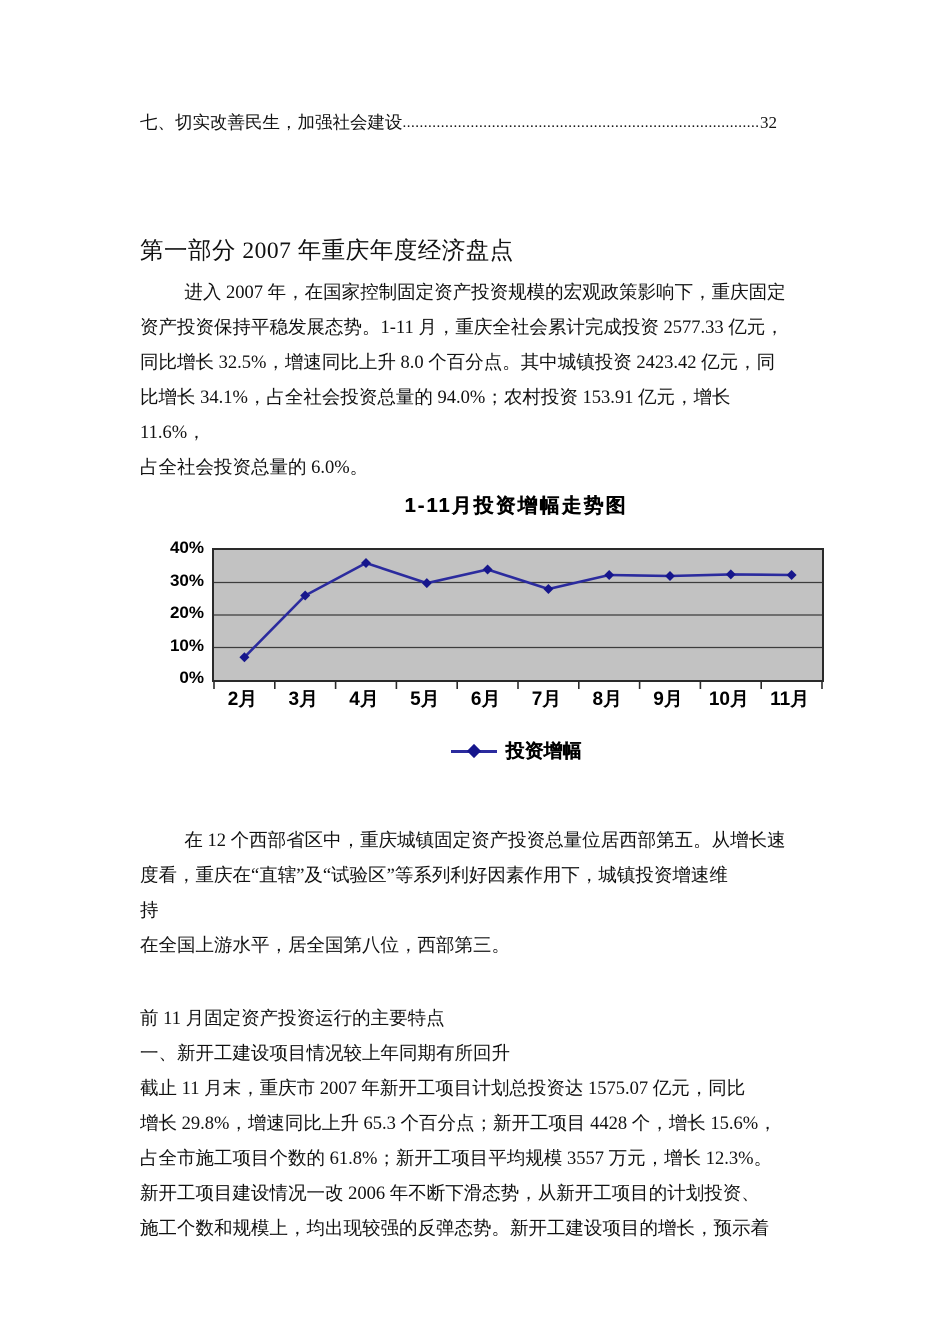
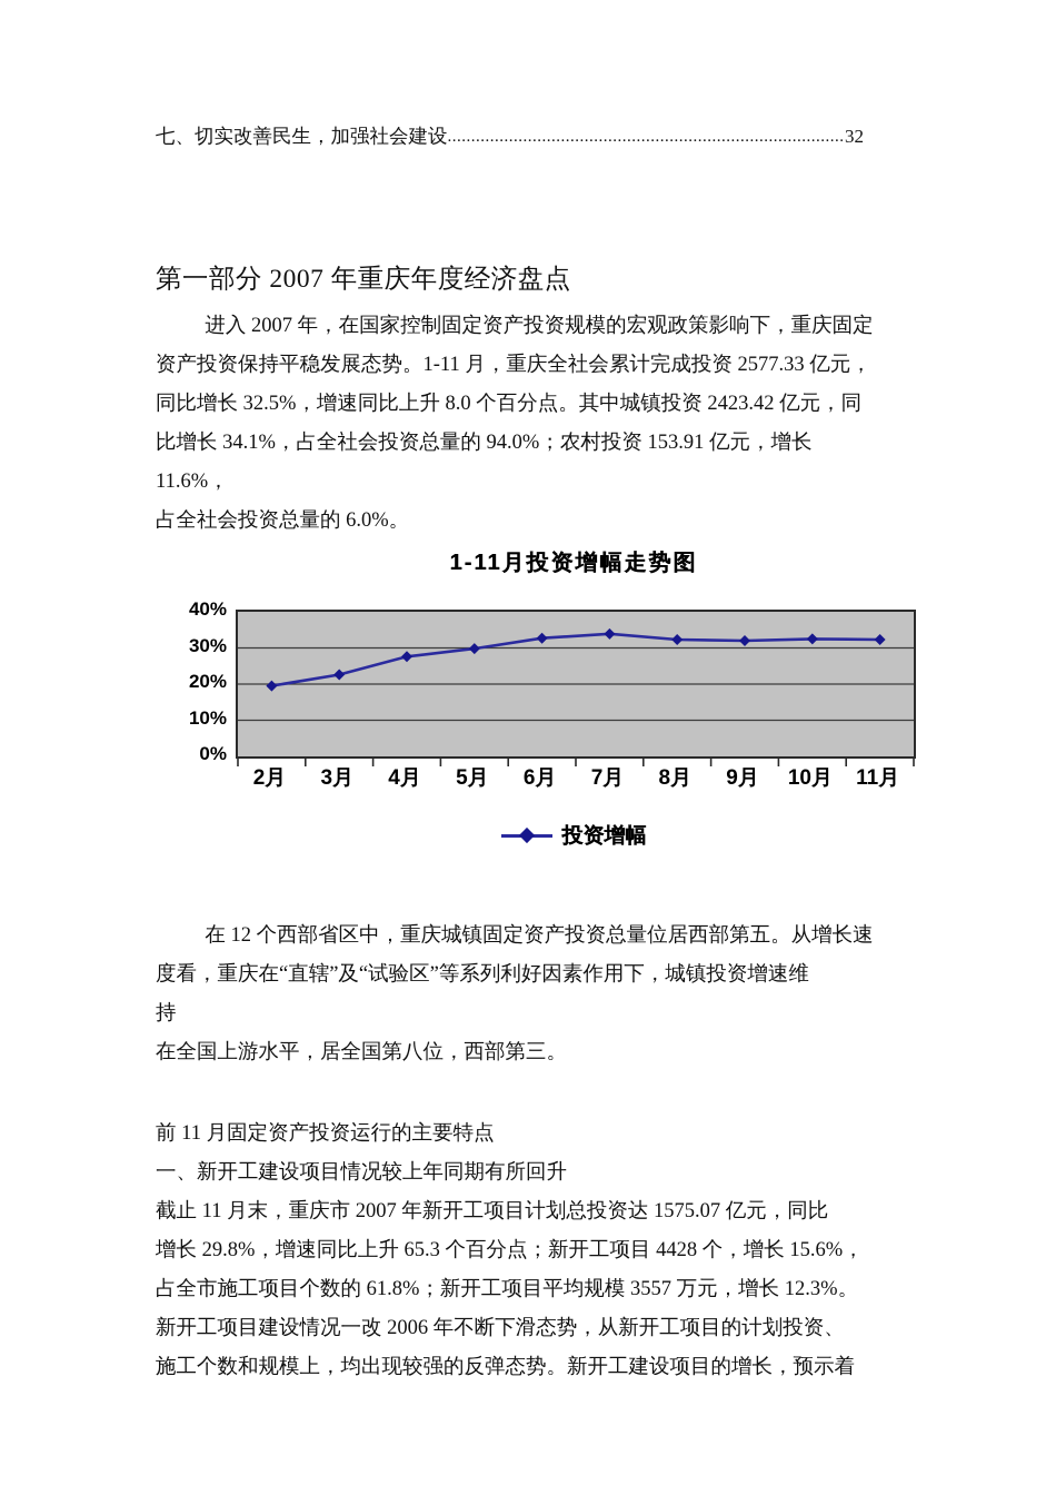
2月: 7% -> 20%
3月: 26% -> 23%
4月: 36% -> 28%
6月: 34% -> 33%
7月: 28% -> 34%
